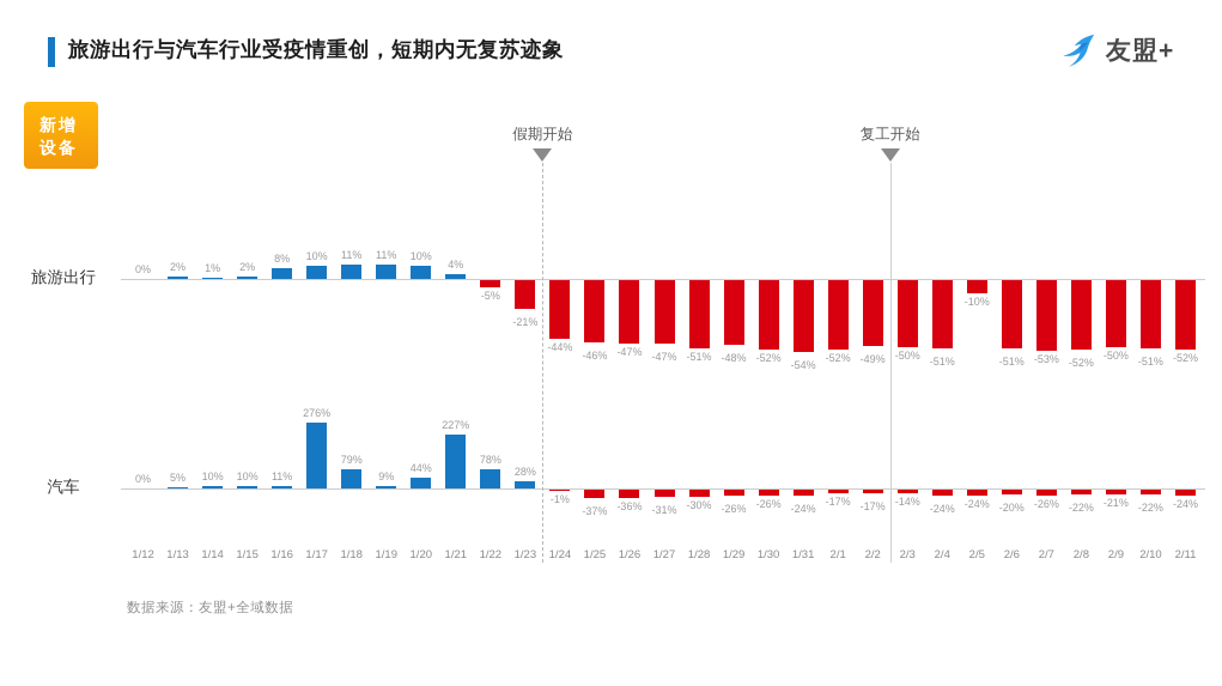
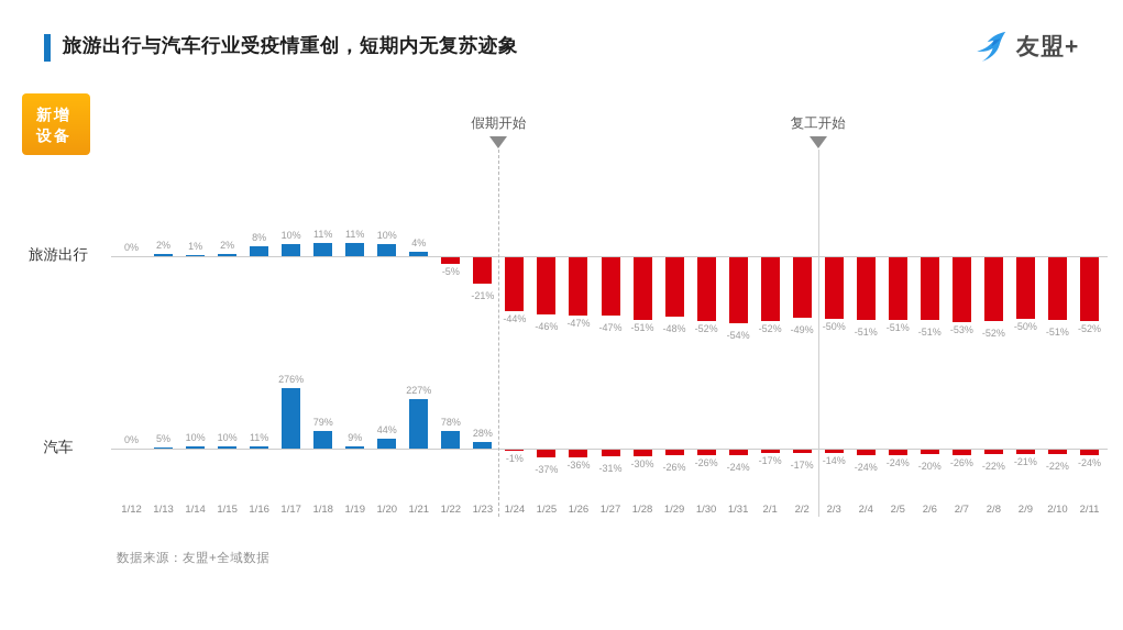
旅游出行/2/5: -10% -> -51%
